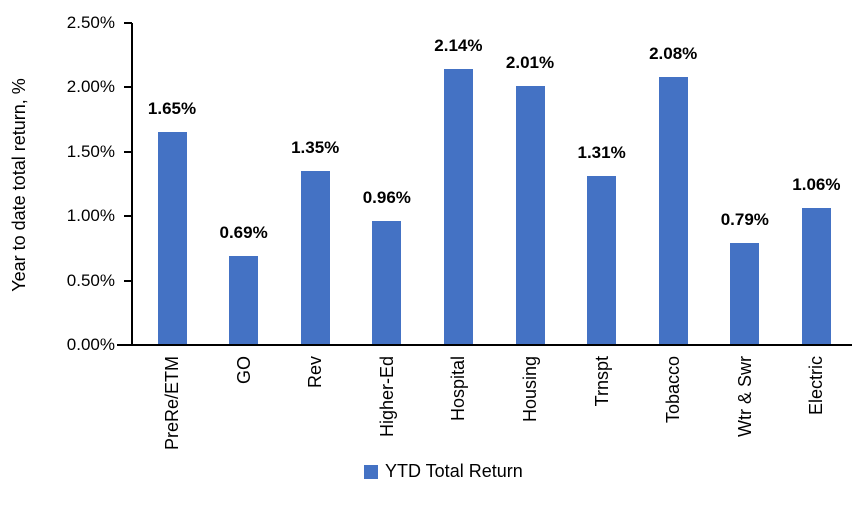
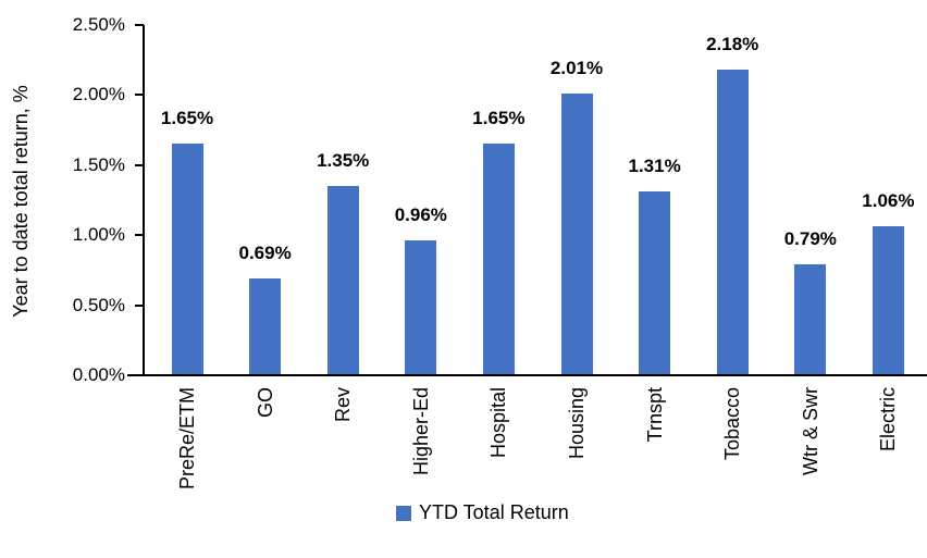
Hospital: 2.14% -> 1.65%
Tobacco: 2.08% -> 2.18%
